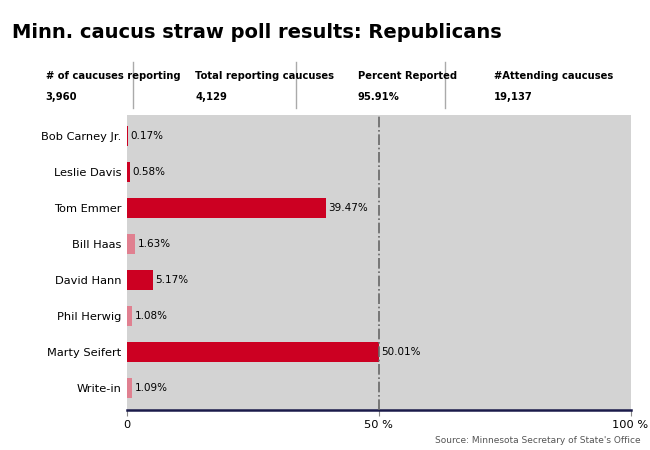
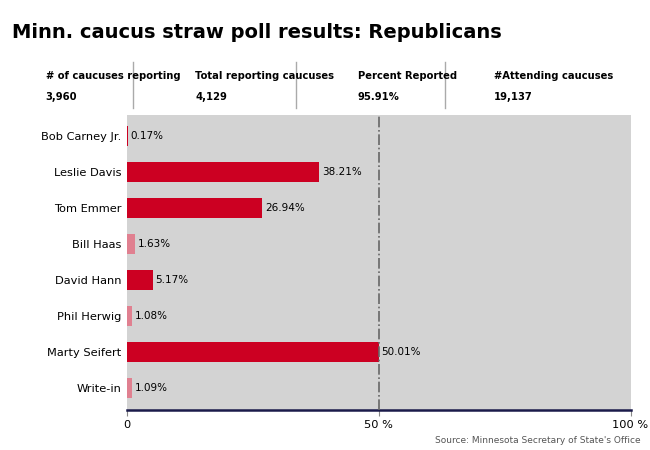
Leslie Davis: 0.58% -> 38.21%
Tom Emmer: 39.47% -> 26.94%
